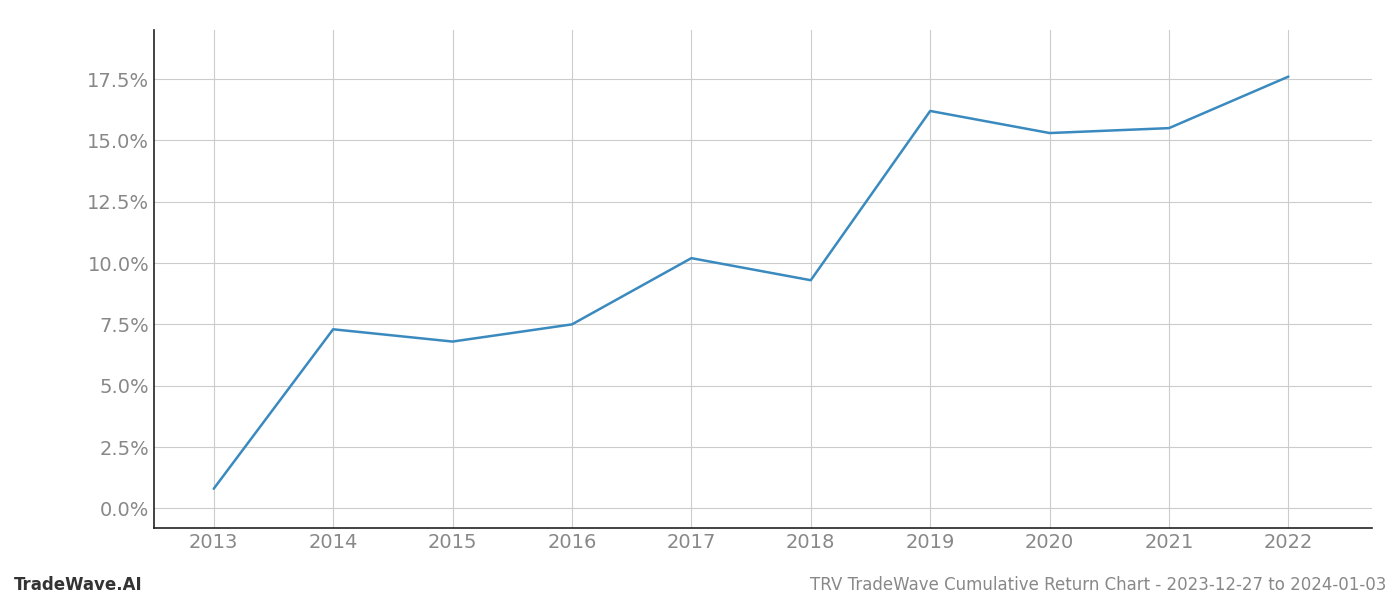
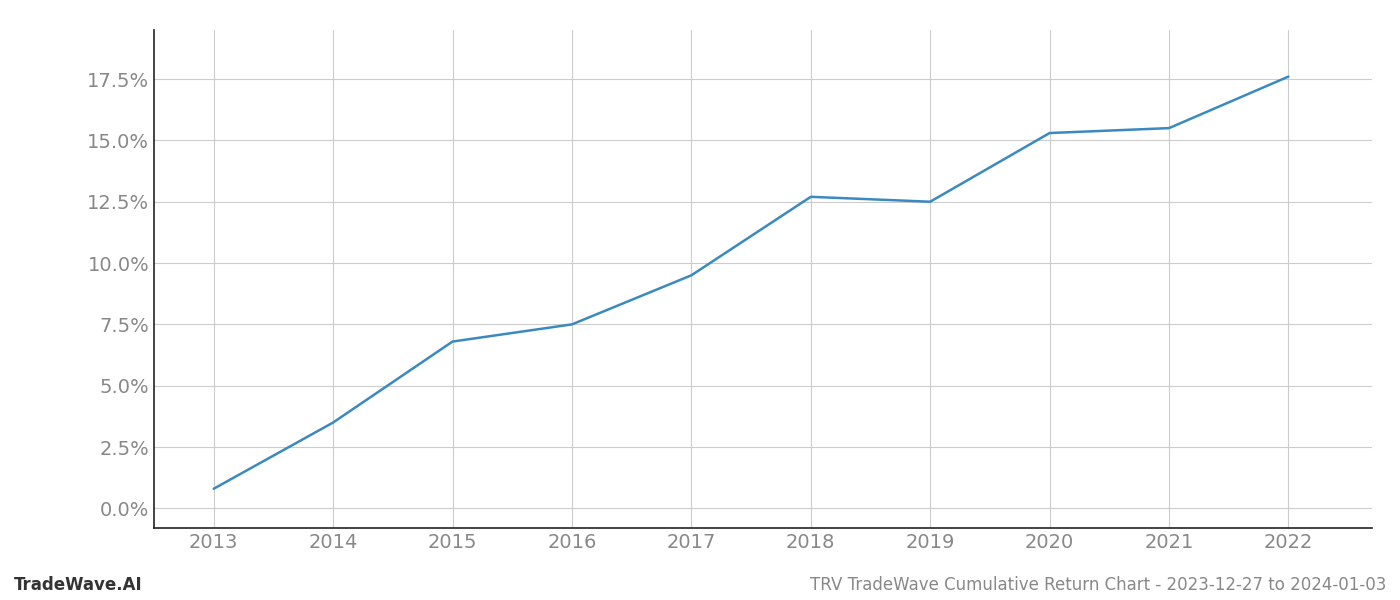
2014: 7.3% -> 3.5%
2017: 10.2% -> 9.5%
2018: 9.3% -> 12.7%
2019: 16.2% -> 12.5%
